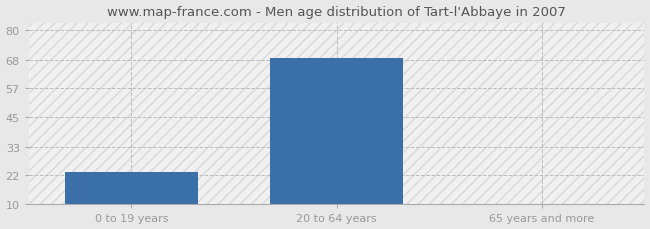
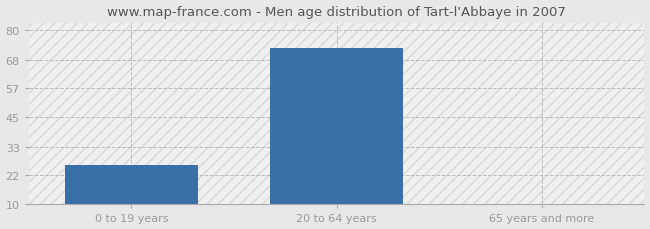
0 to 19 years: 23 -> 26
20 to 64 years: 69 -> 73
